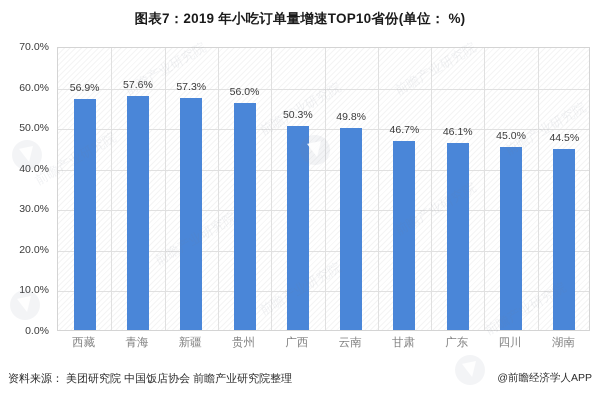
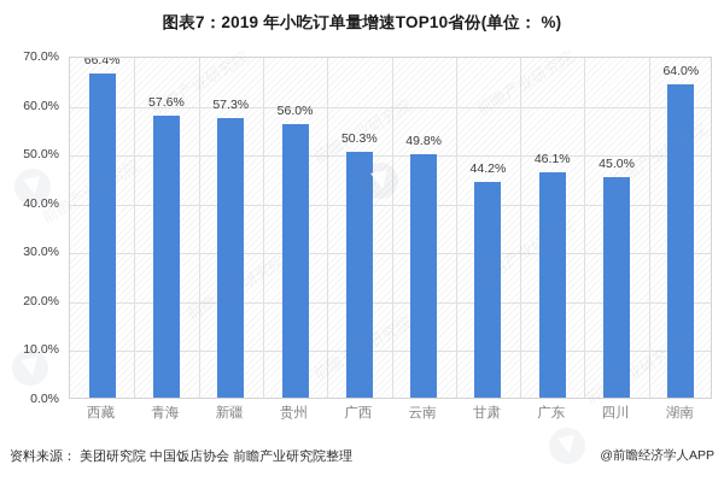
西藏: 56.9% -> 66.4%
甘肃: 46.7% -> 44.2%
湖南: 44.5% -> 64.0%
